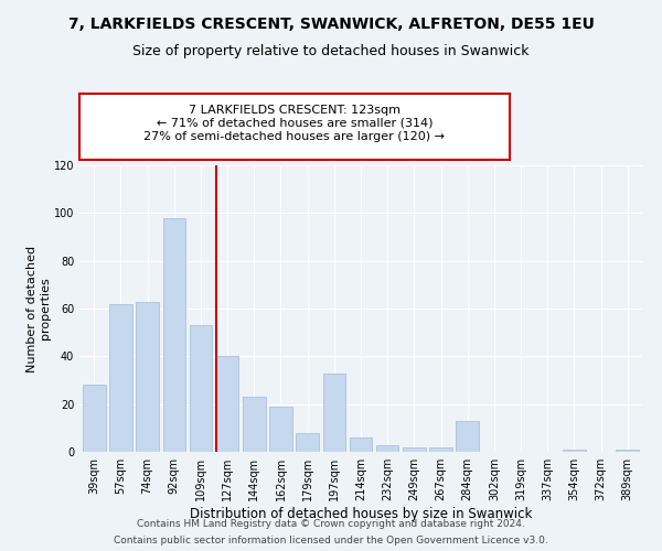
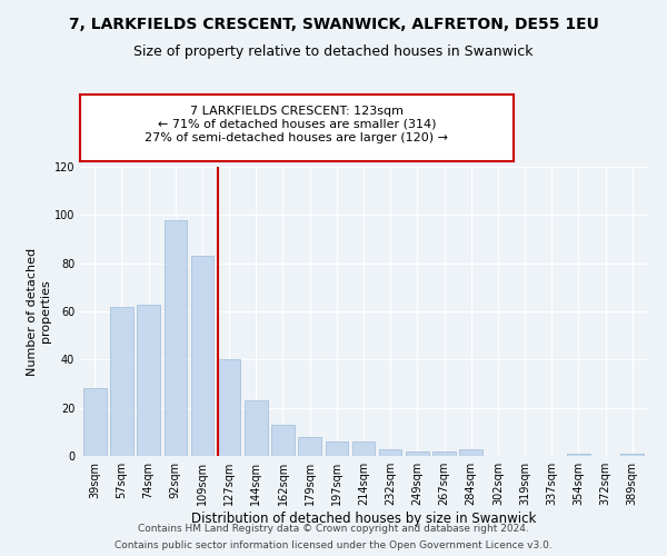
109sqm: 53 -> 83
162sqm: 19 -> 13
197sqm: 33 -> 6
284sqm: 13 -> 3
